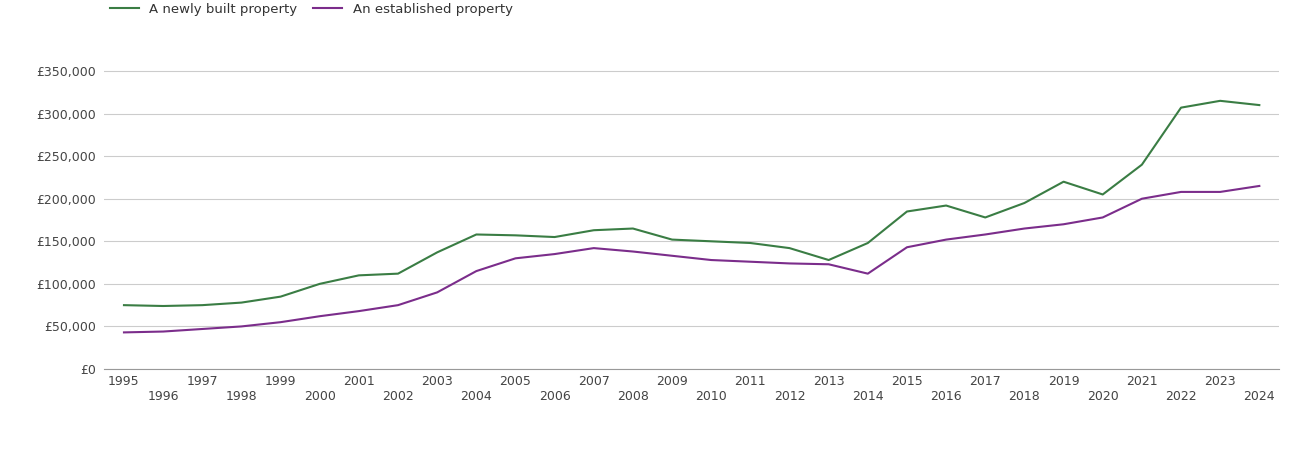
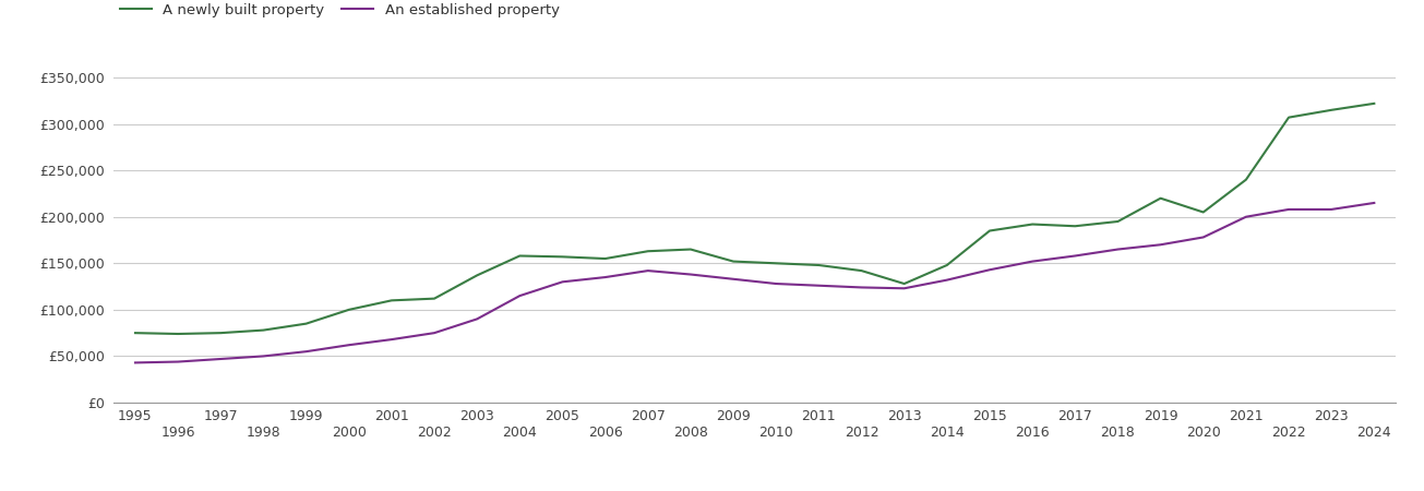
An established property/2014: £112,000 -> £132,000
A newly built property/2017: £178,000 -> £190,000
A newly built property/2024: £310,000 -> £322,000
